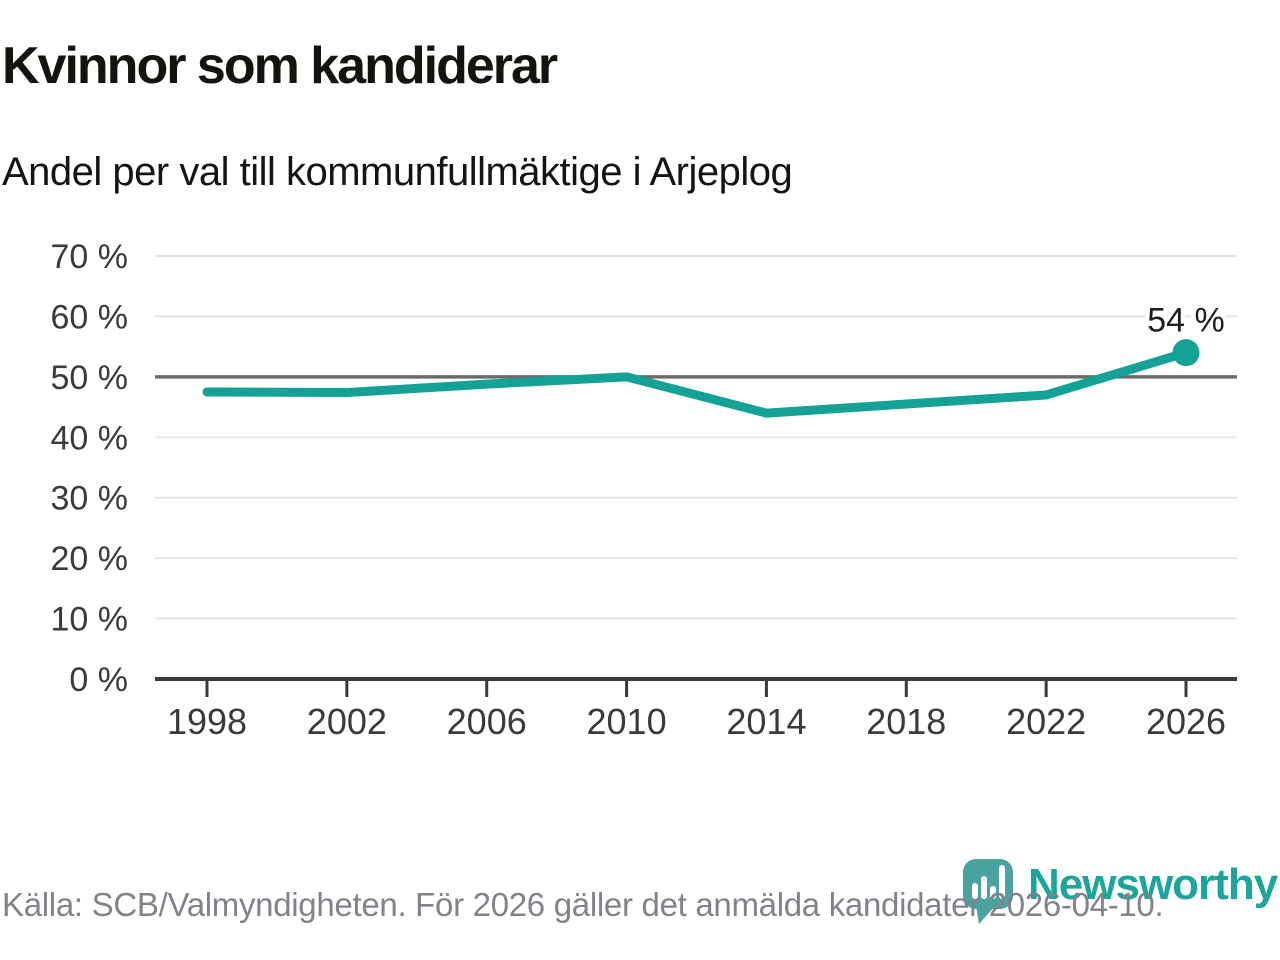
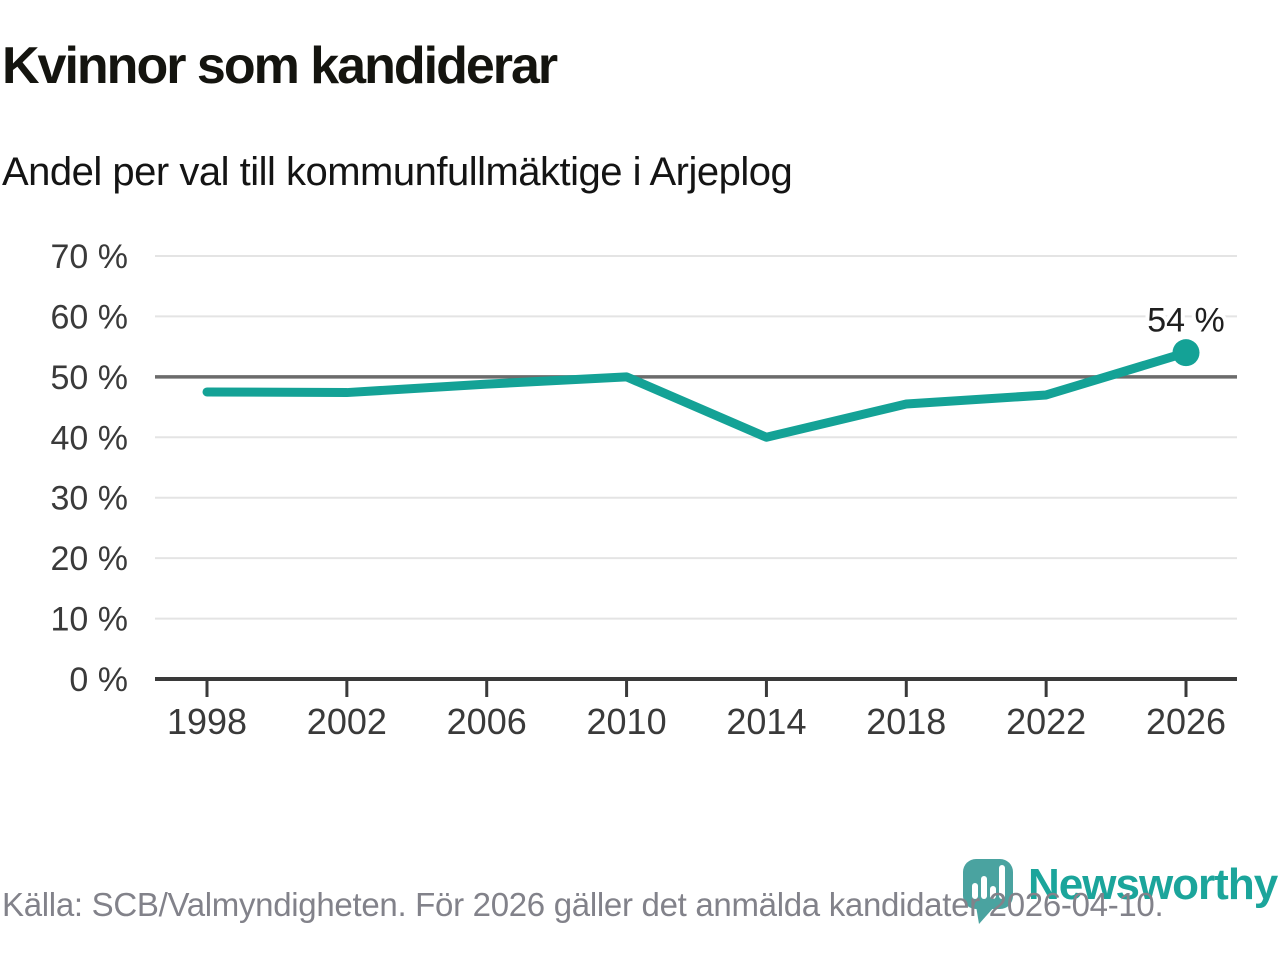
2014: 44% -> 40%
